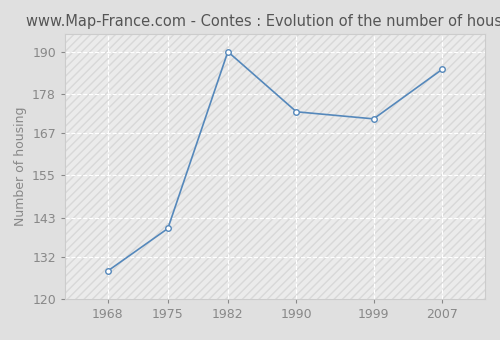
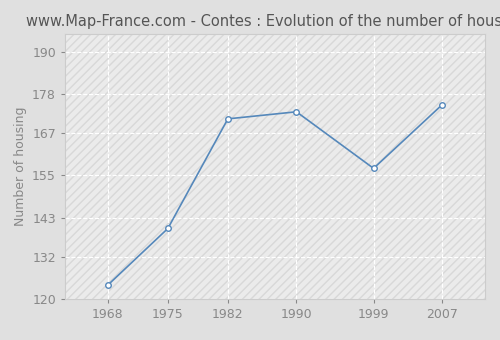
1968: 128 -> 124
1982: 190 -> 171
1999: 171 -> 157
2007: 185 -> 175
